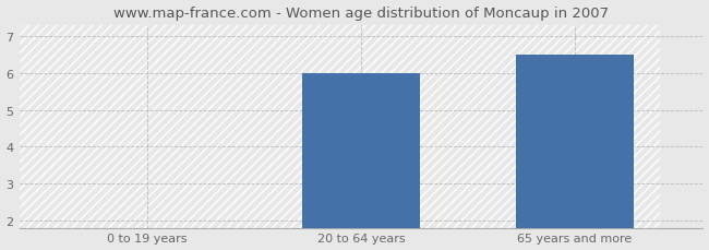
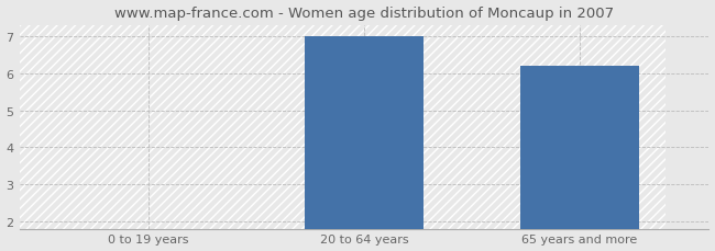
20 to 64 years: 6.0 -> 7.0
65 years and more: 6.5 -> 6.2
